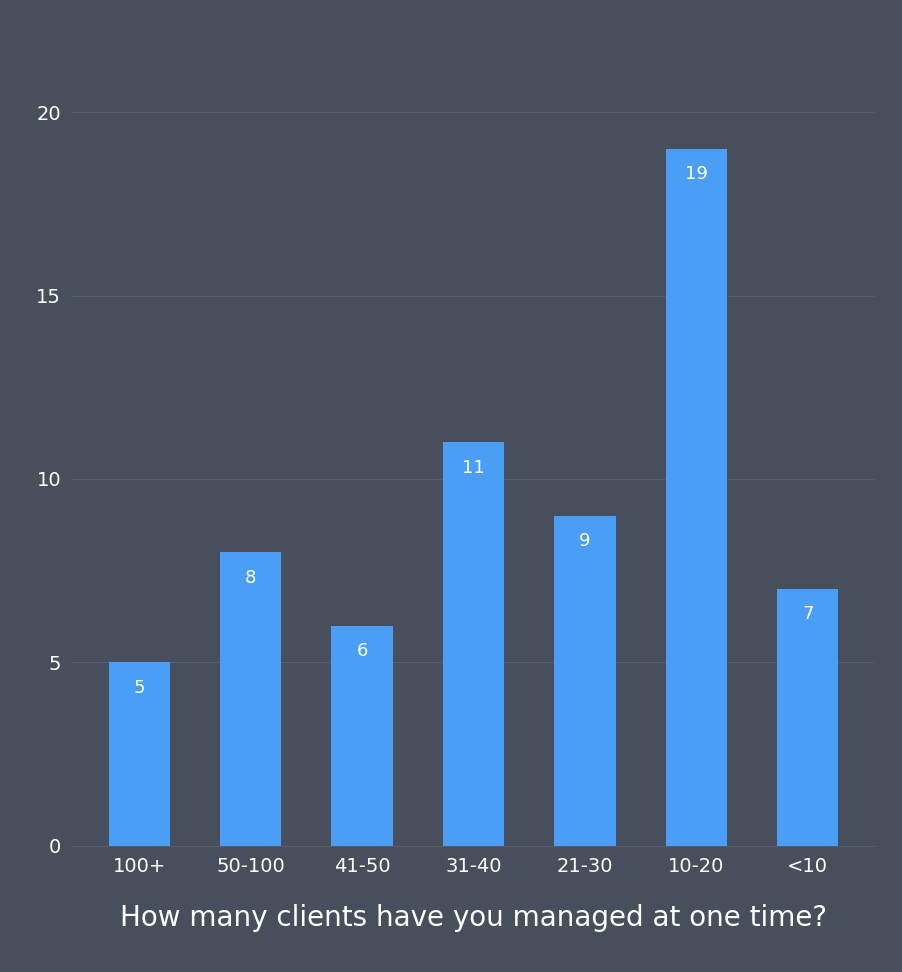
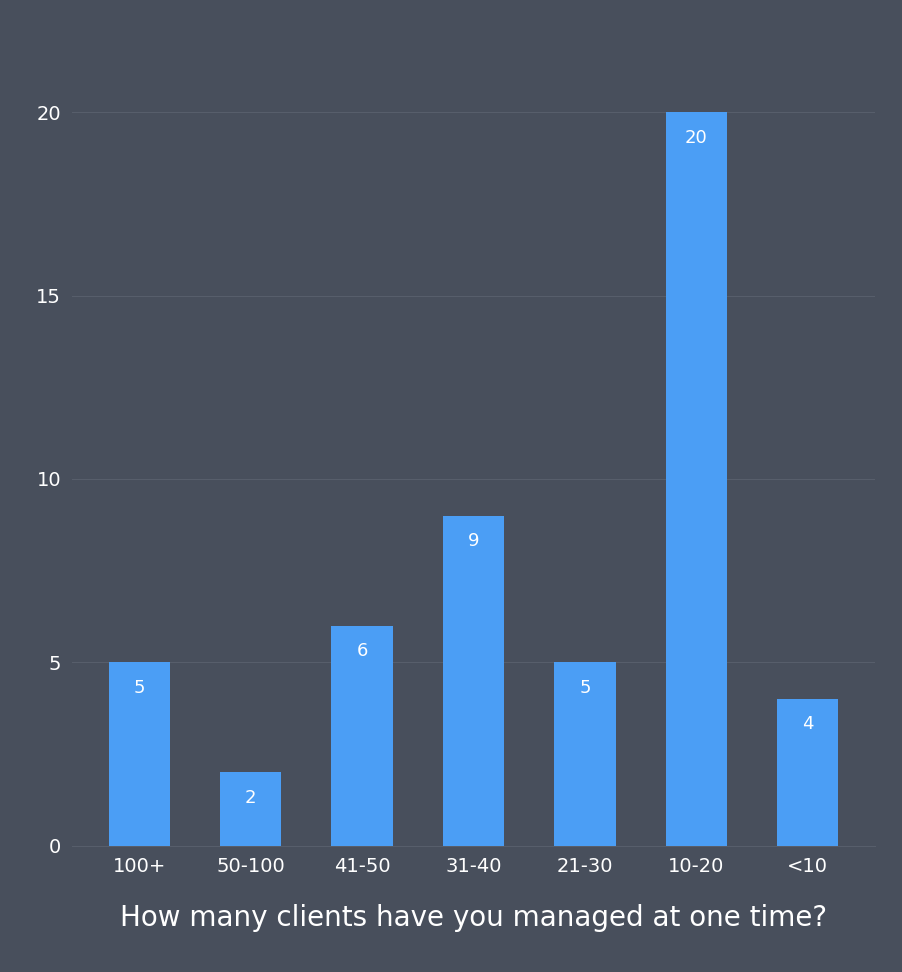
50-100: 8 -> 2
31-40: 11 -> 9
21-30: 9 -> 5
10-20: 19 -> 20
<10: 7 -> 4
